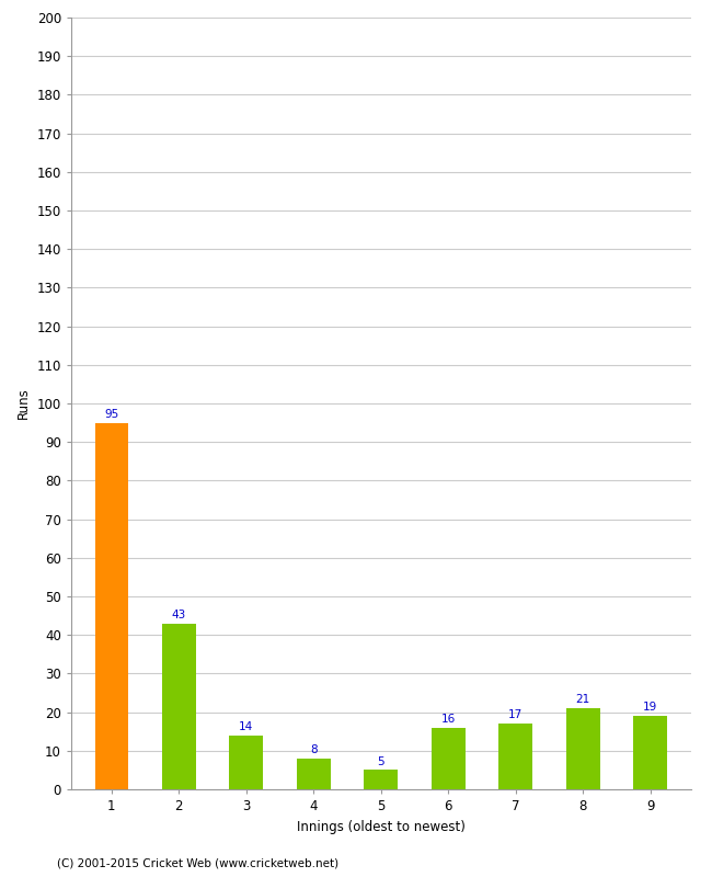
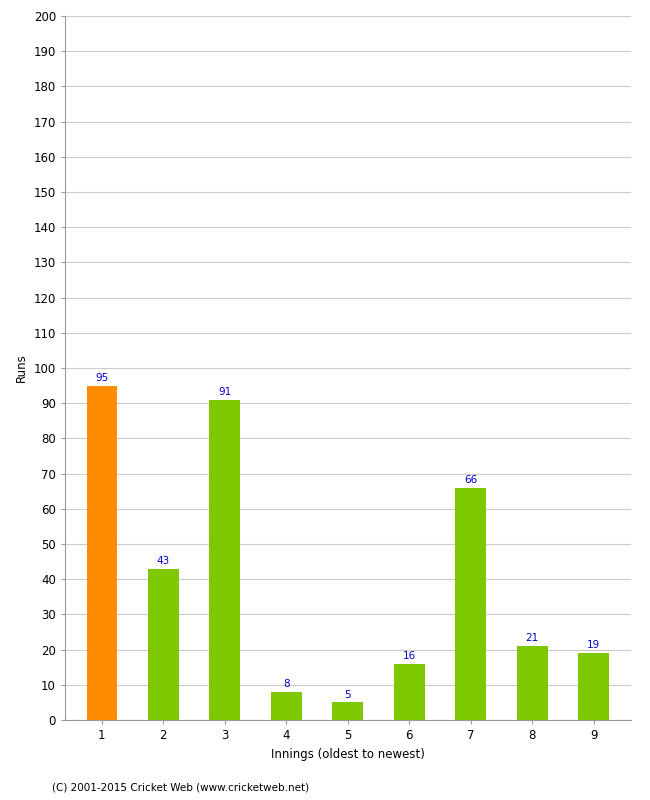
3: 14 -> 91
7: 17 -> 66
